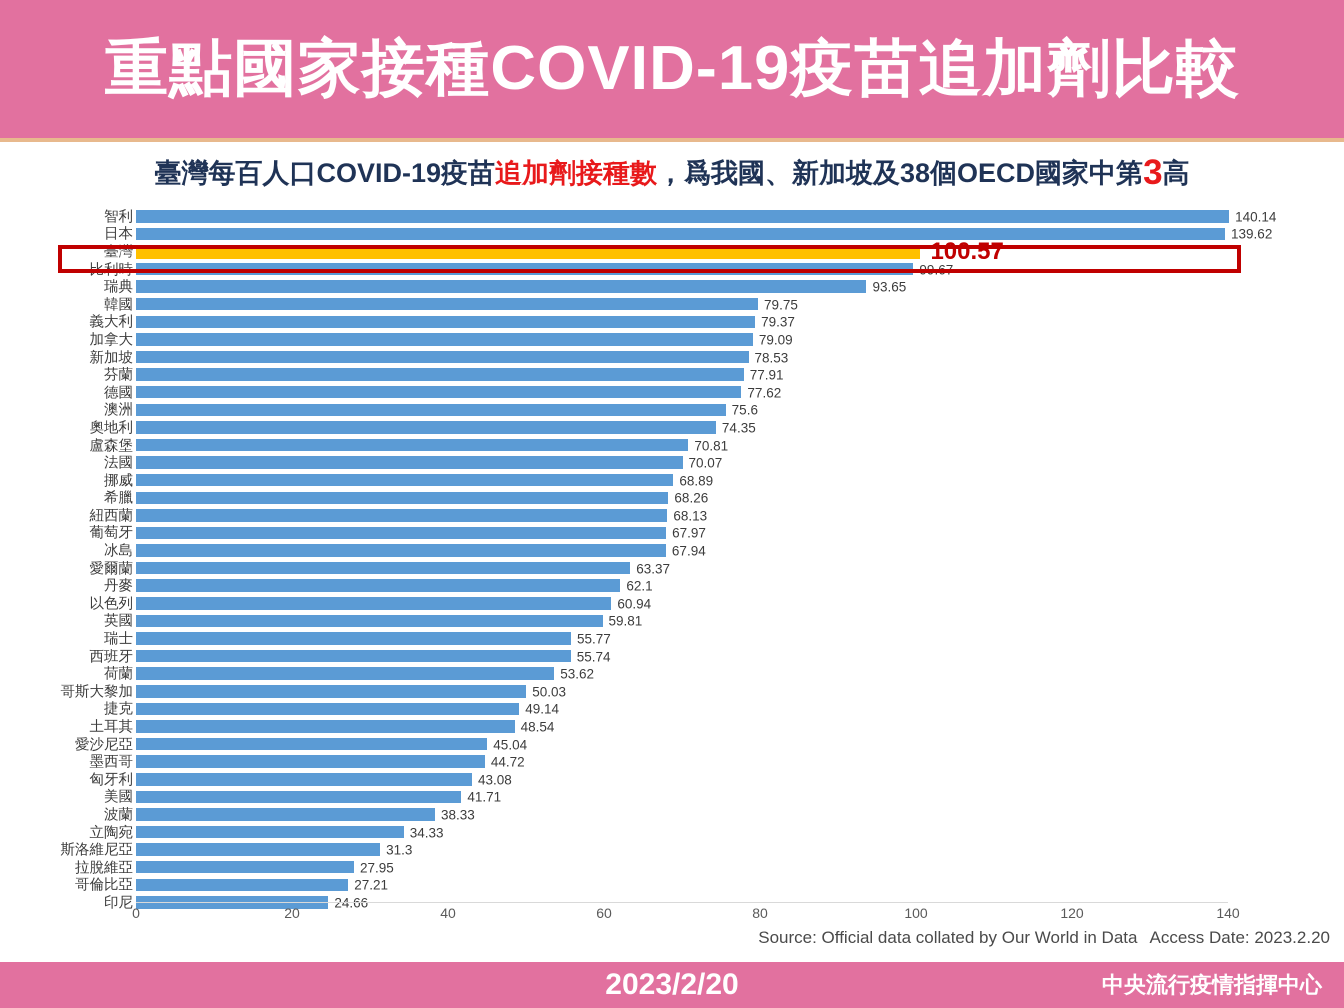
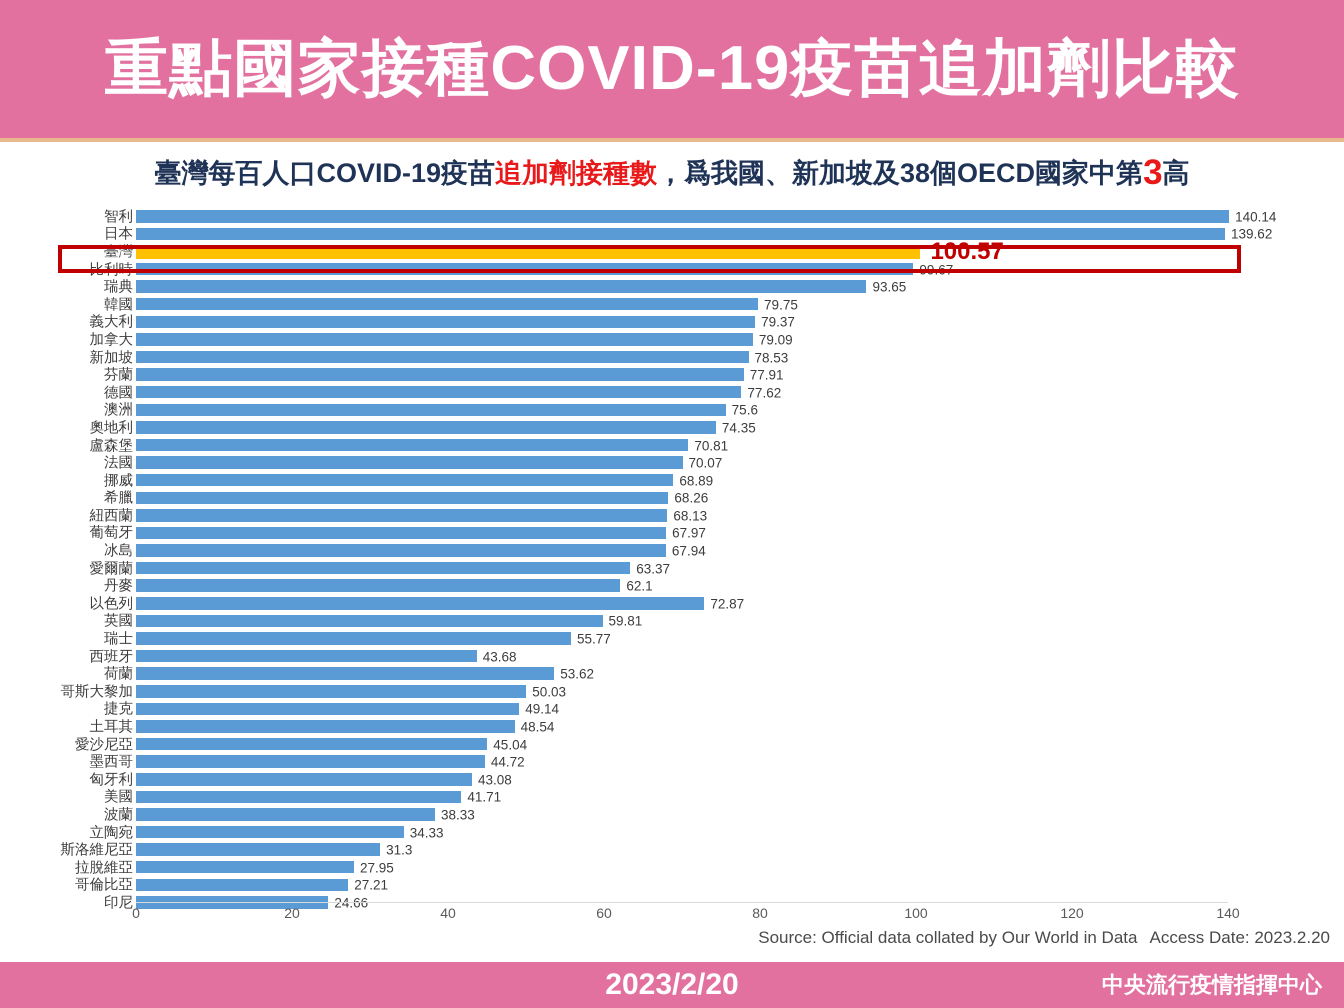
以色列: 60.94 -> 72.87
西班牙: 55.74 -> 43.68
